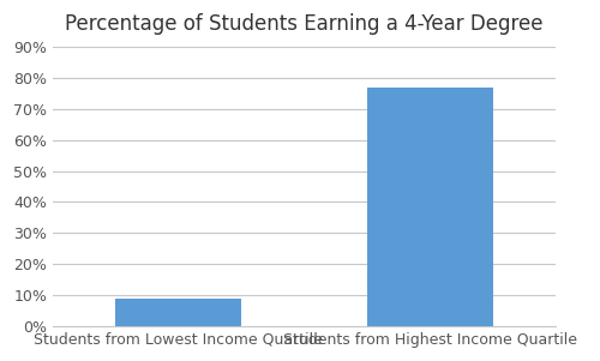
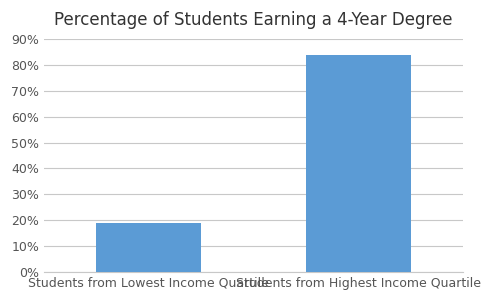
Students from Lowest Income Quartile: 9% -> 19%
Students from Highest Income Quartile: 77% -> 84%
